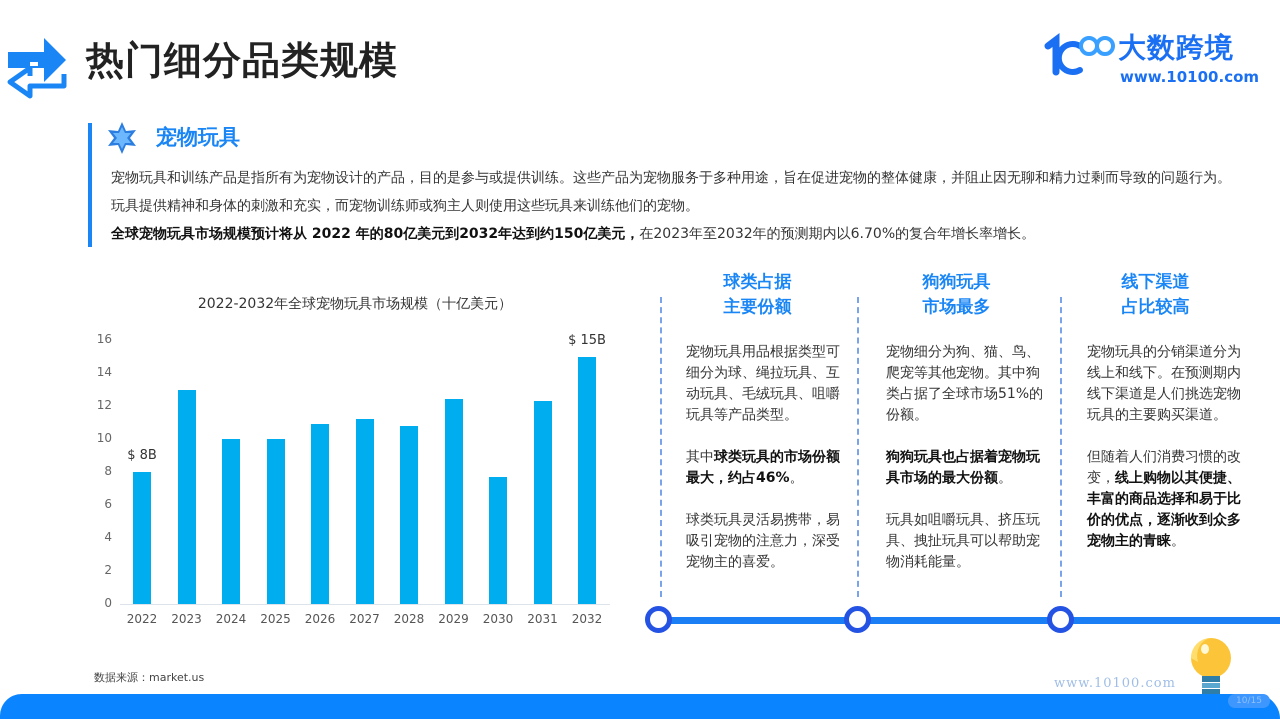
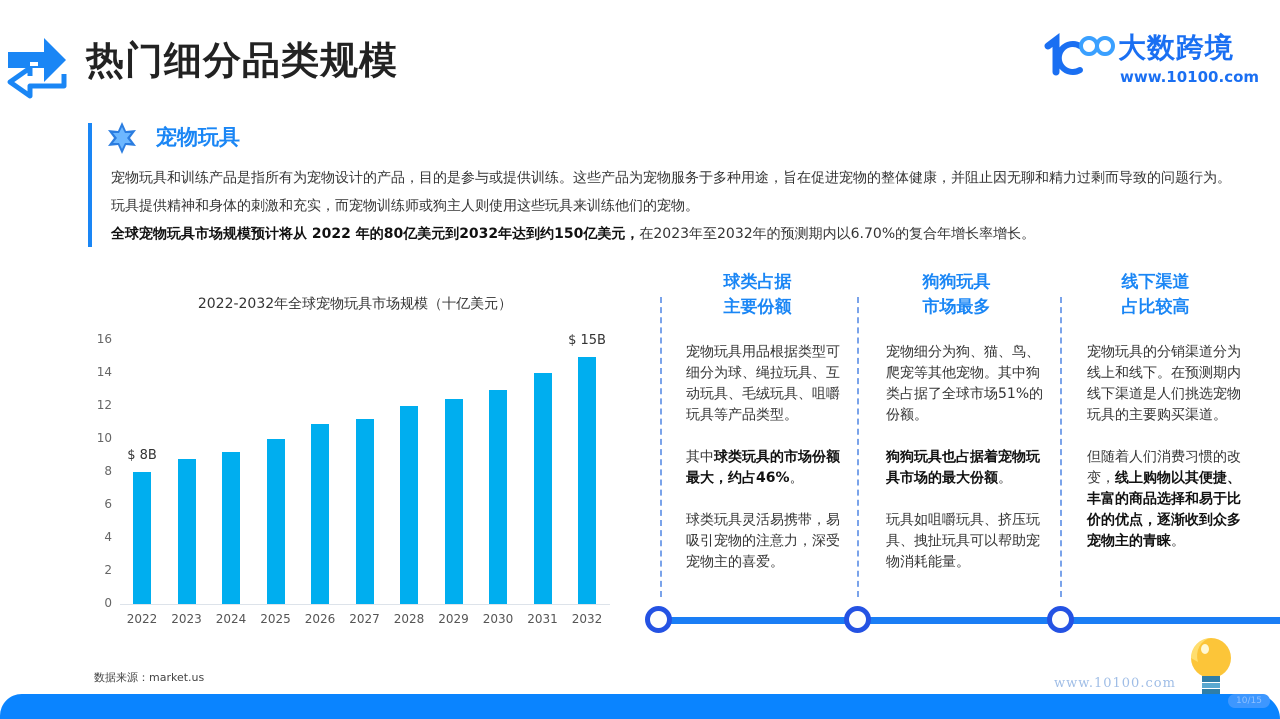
2023: 13.0 -> 8.8
2024: 10.0 -> 9.2
2028: 10.8 -> 12.0
2030: 7.7 -> 13.0
2031: 12.3 -> 14.0
